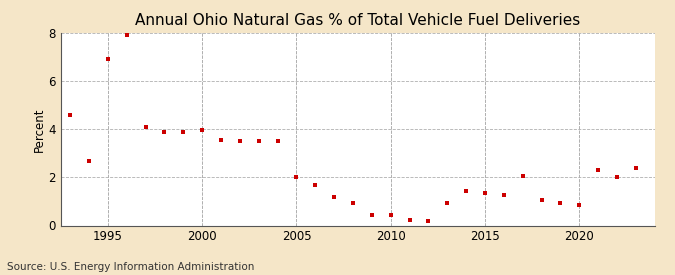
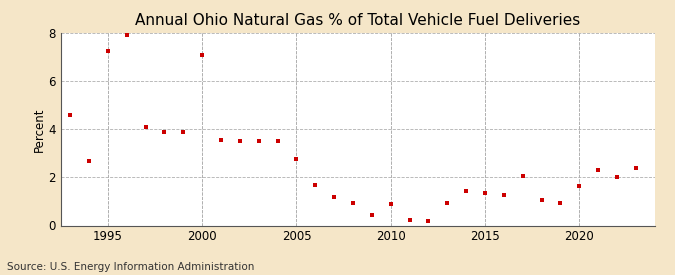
1995: 6.90 -> 7.25
2000: 3.95 -> 7.10
2005: 2.00 -> 2.75
2010: 0.45 -> 0.90
2020: 0.85 -> 1.65
